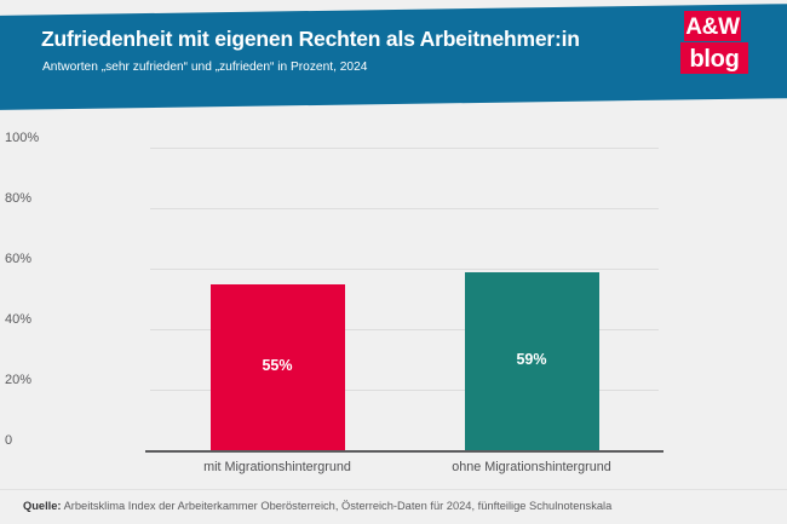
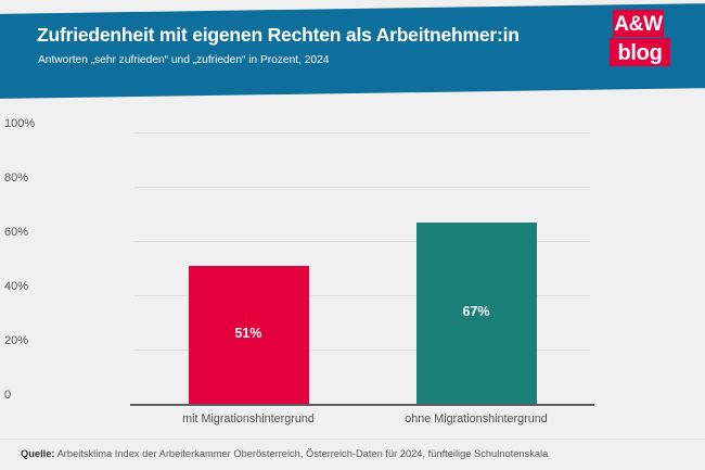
mit Migrationshintergrund: 55% -> 51%
ohne Migrationshintergrund: 59% -> 67%
